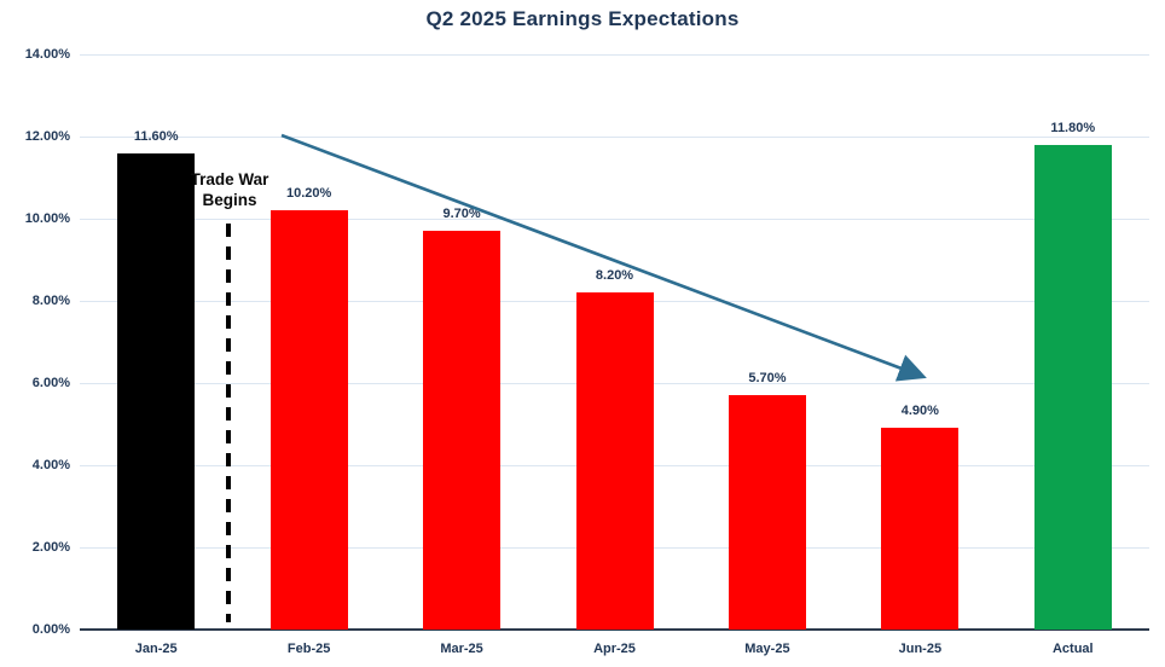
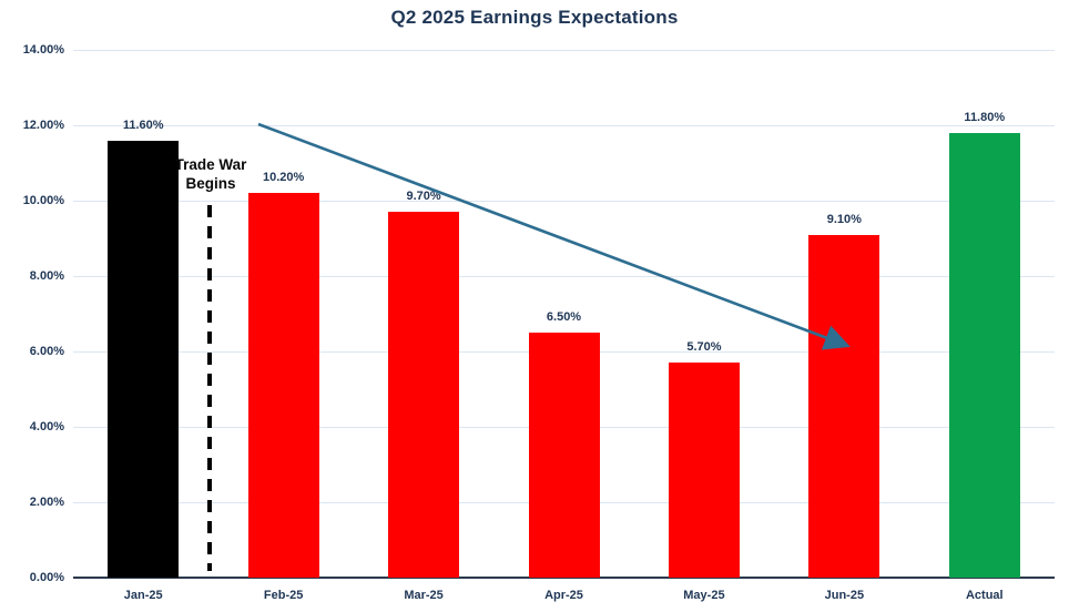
Apr-25: 8.20% -> 6.50%
Jun-25: 4.90% -> 9.10%
